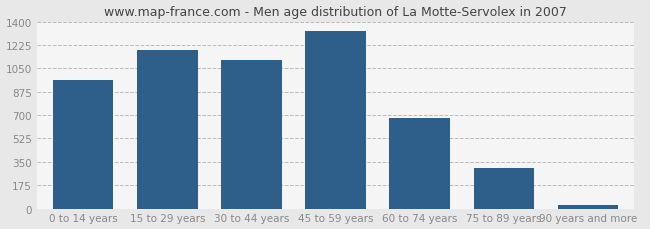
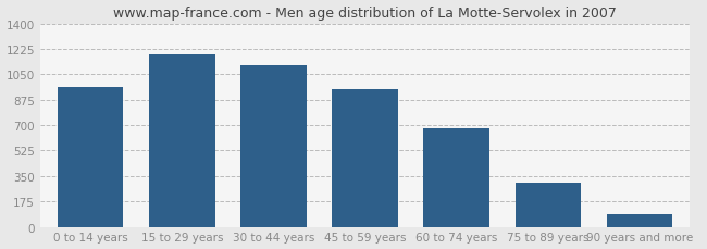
45 to 59 years: 1330 -> 950
90 years and more: 30 -> 90
